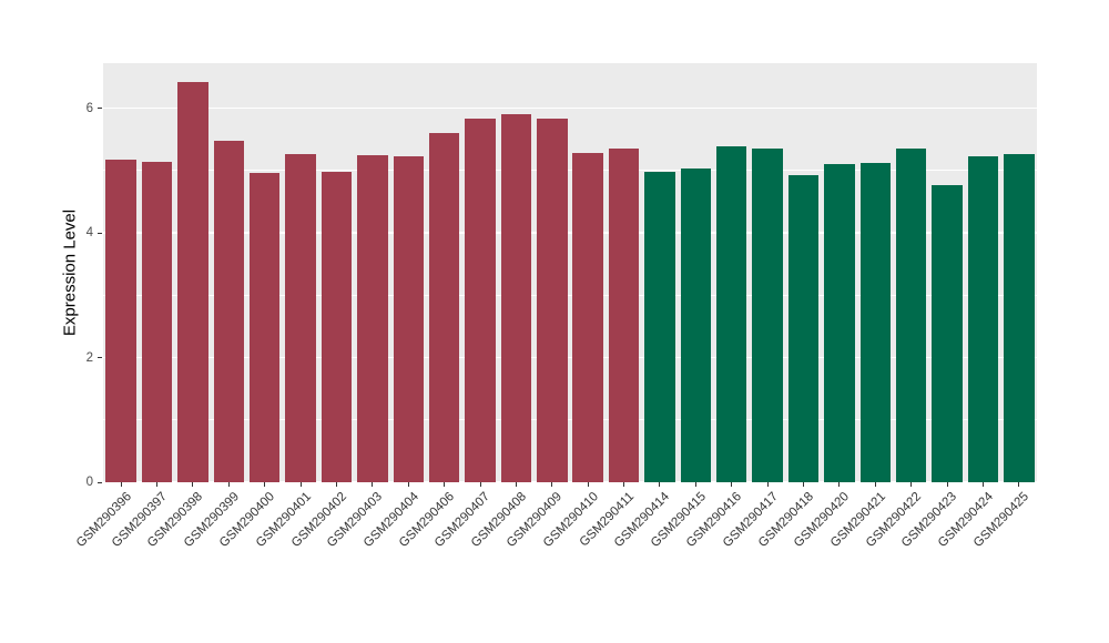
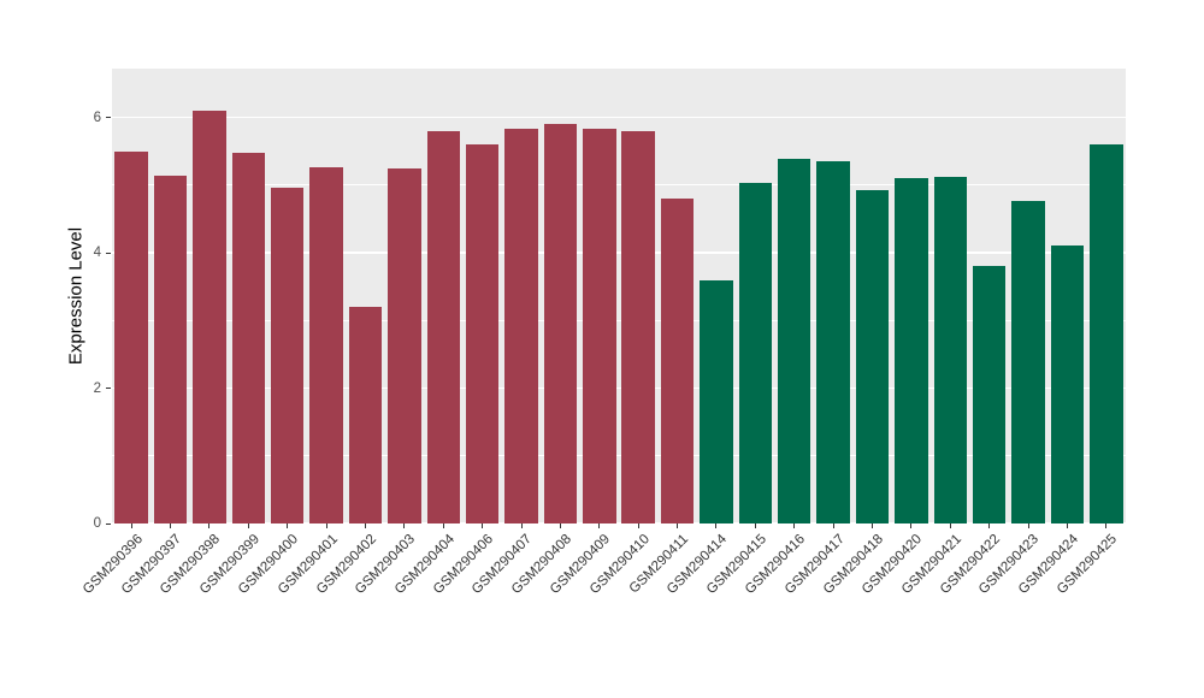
GSM290396: 5.2 -> 5.5
GSM290398: 6.4 -> 6.1
GSM290402: 5.0 -> 3.2
GSM290404: 5.2 -> 5.8
GSM290410: 5.3 -> 5.8
GSM290411: 5.4 -> 4.8
GSM290414: 5.0 -> 3.6
GSM290422: 5.3 -> 3.8
GSM290424: 5.2 -> 4.1
GSM290425: 5.3 -> 5.6
